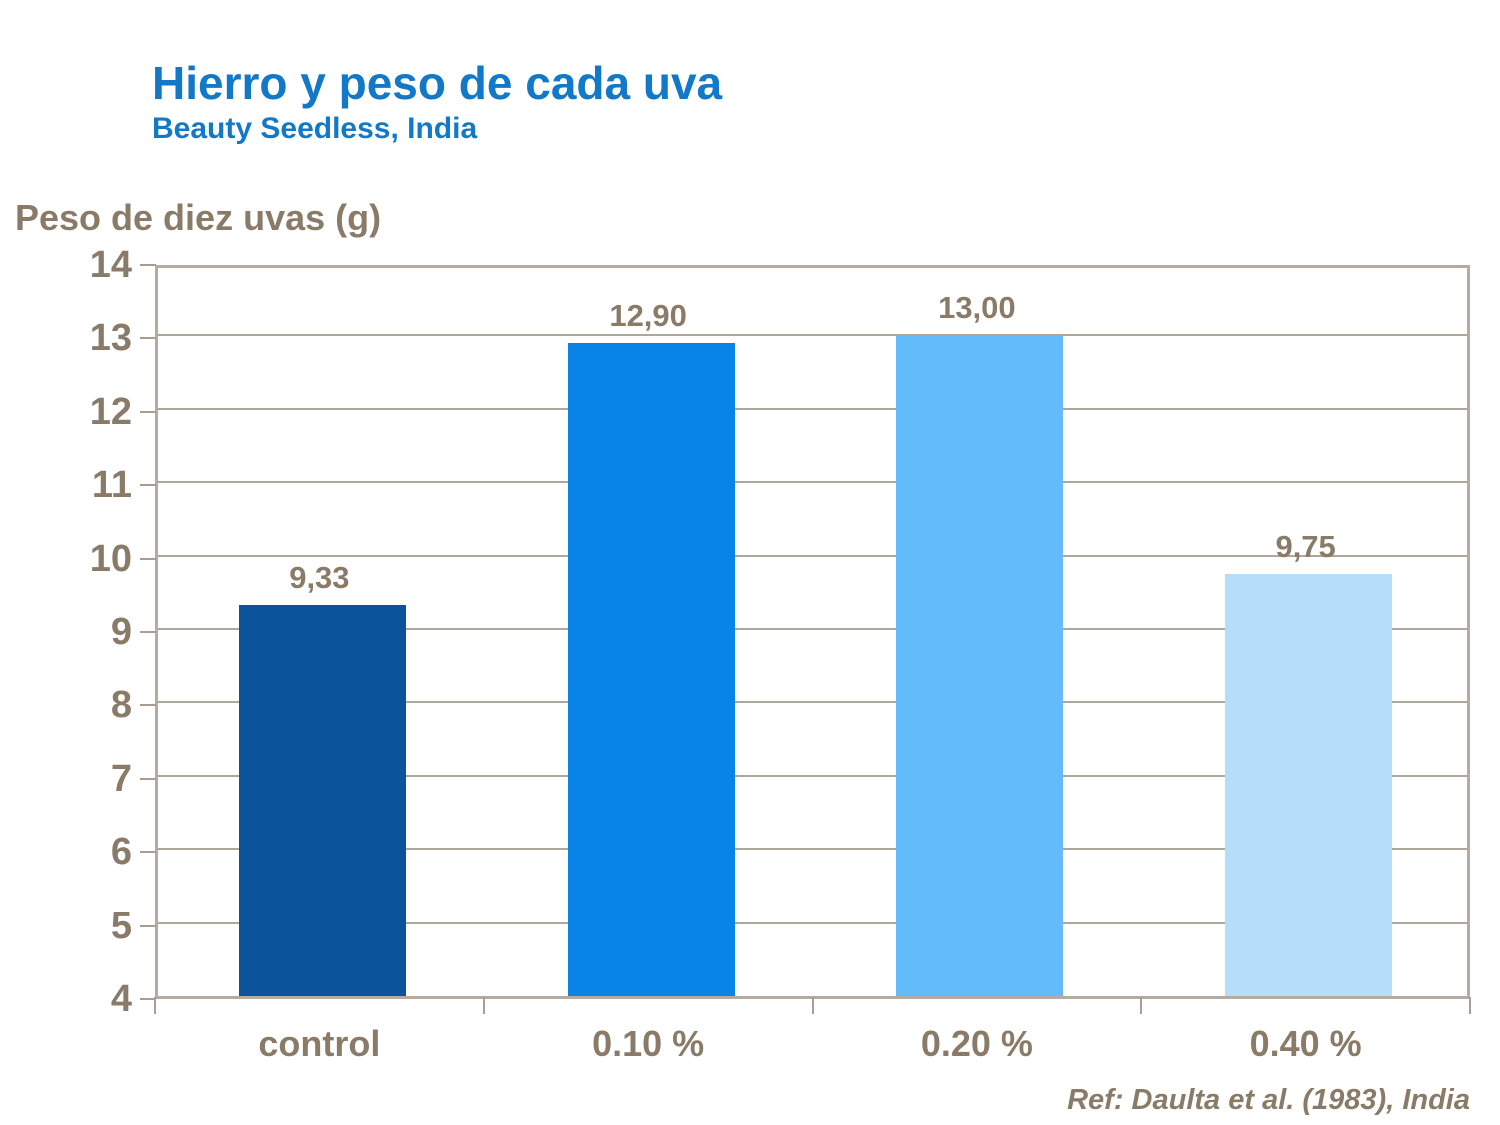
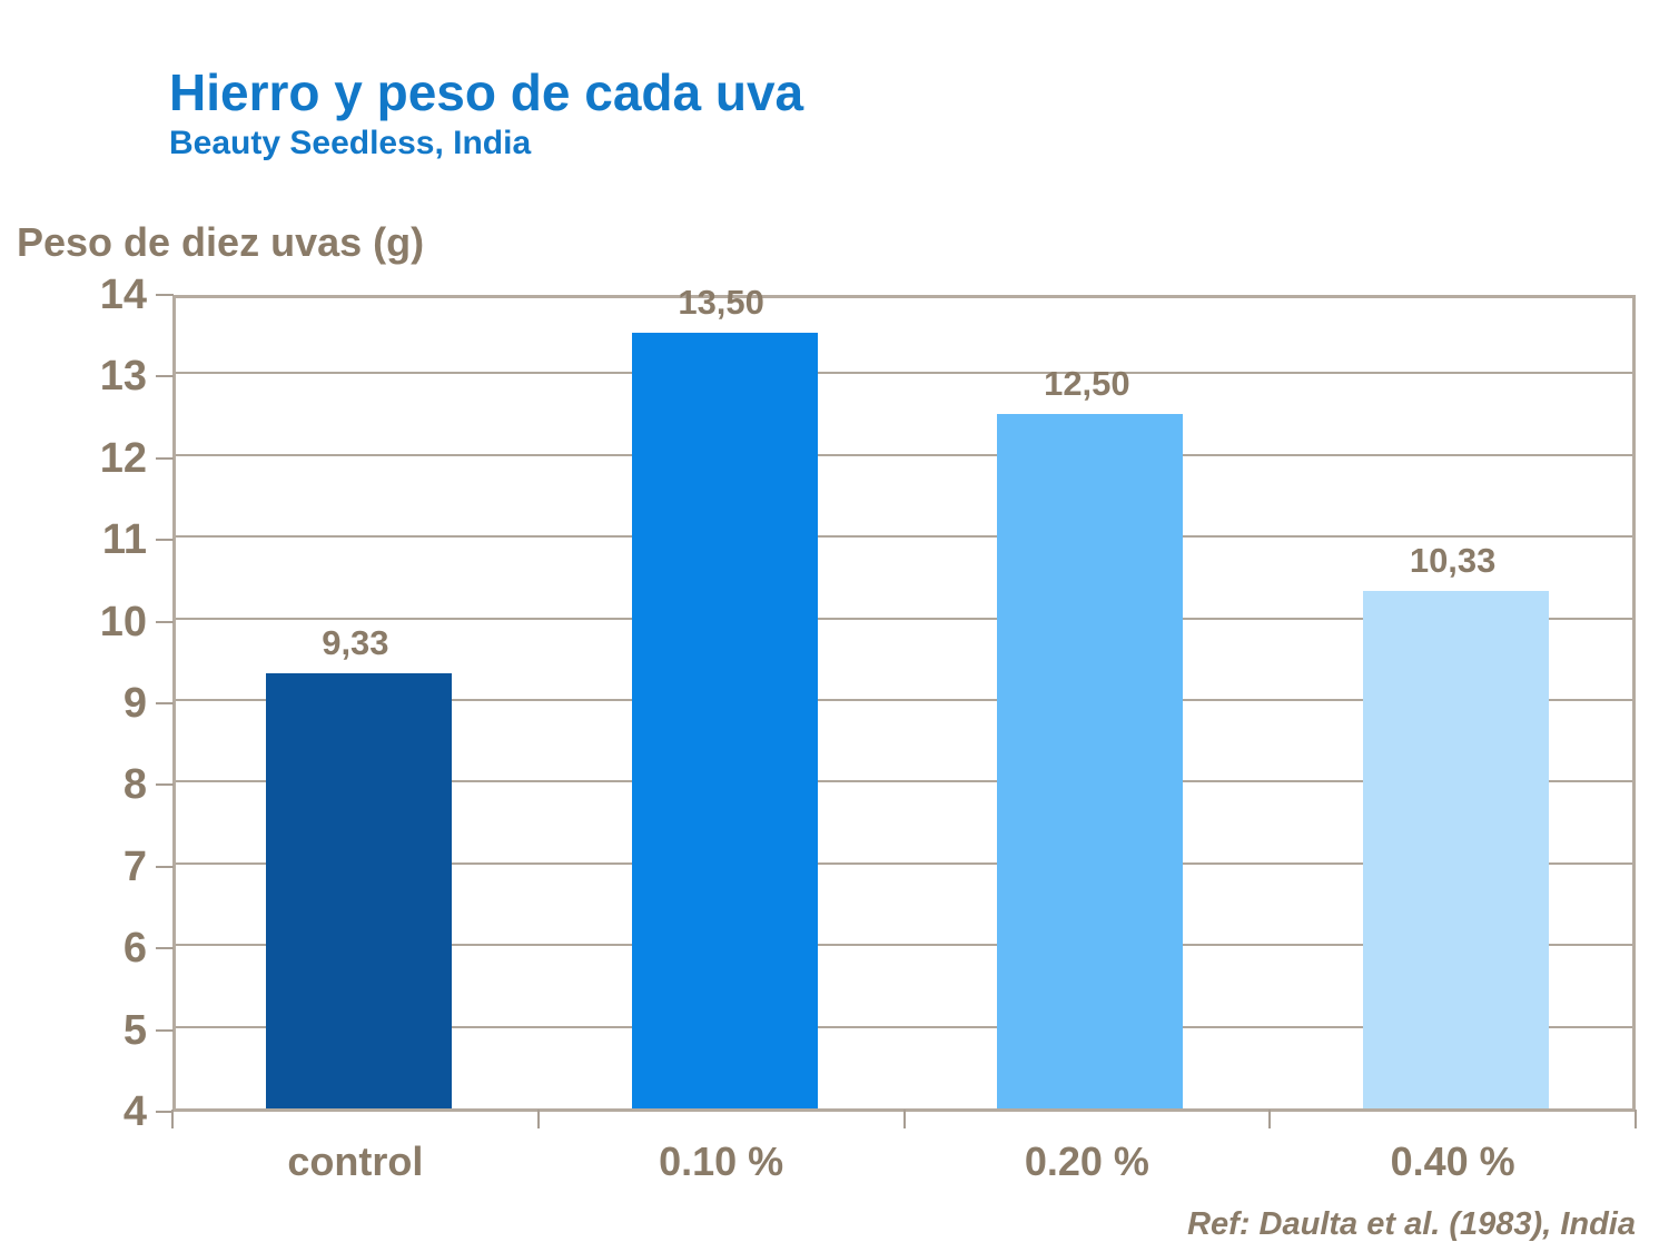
0.10 %: 12,90 -> 13,50
0.20 %: 13,00 -> 12,50
0.40 %: 9,75 -> 10,33
